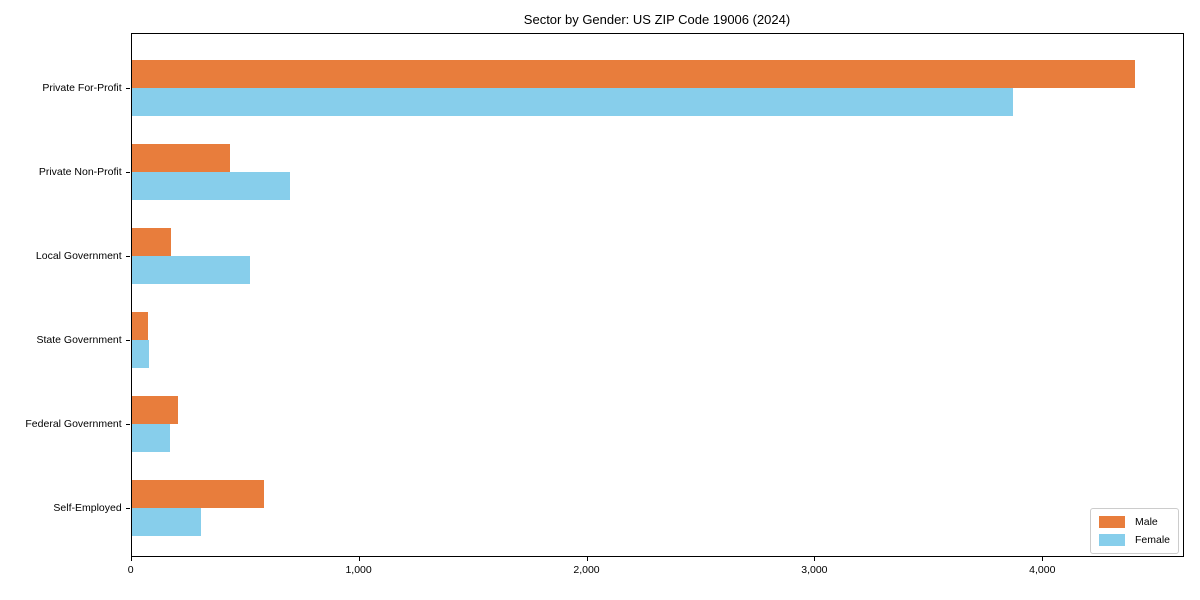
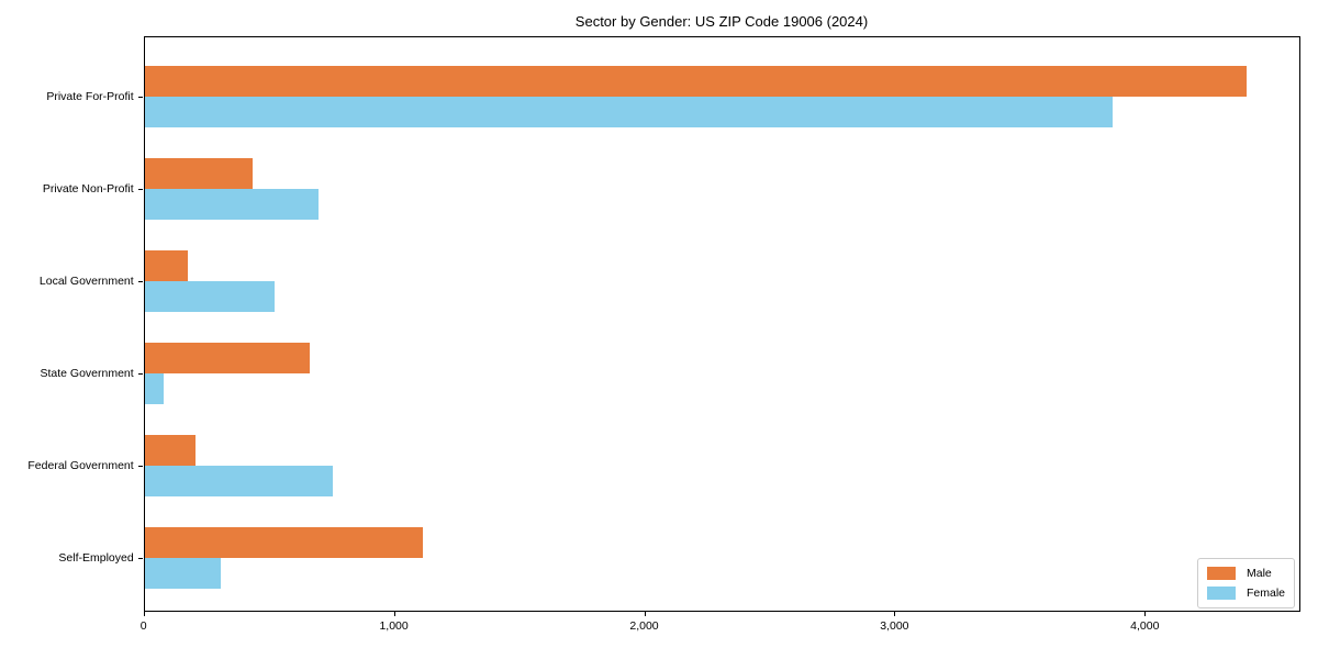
Male/State Government: 70 -> 660
Female/Federal Government: 170 -> 750
Male/Self-Employed: 580 -> 1110
